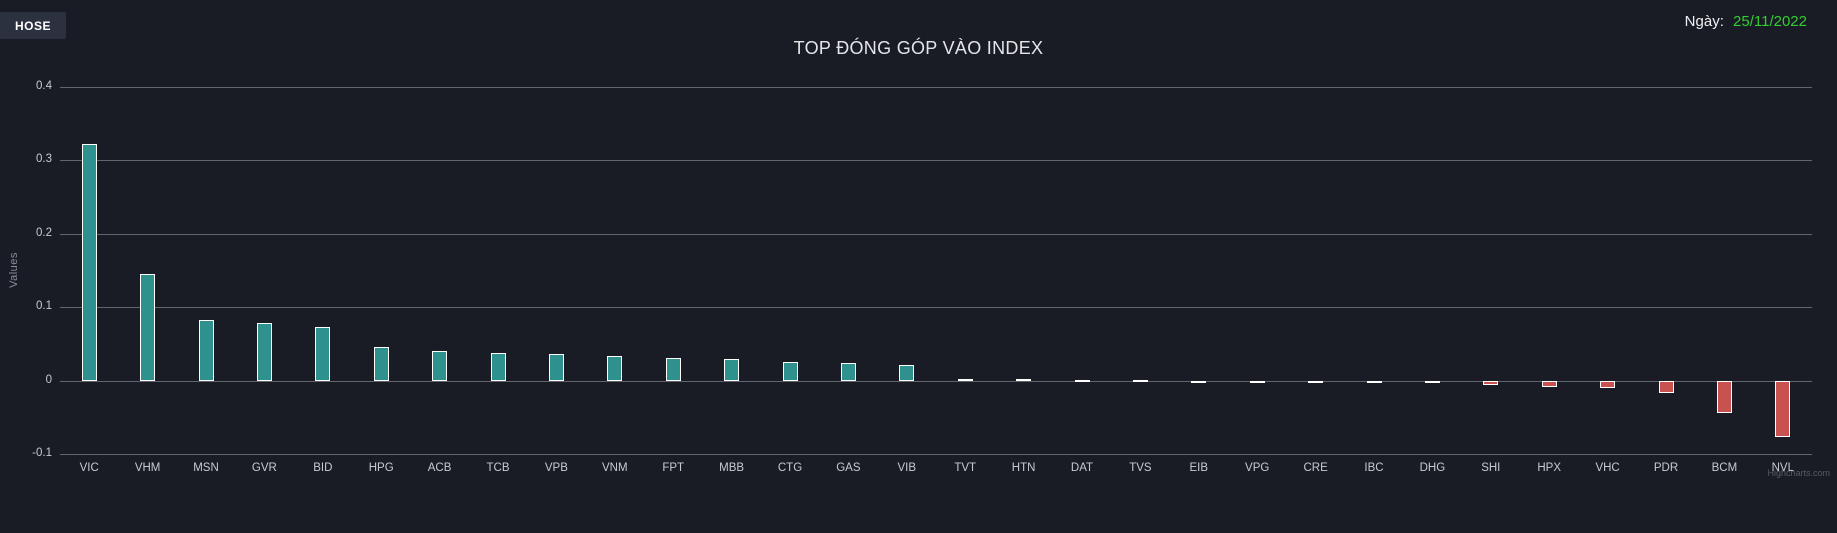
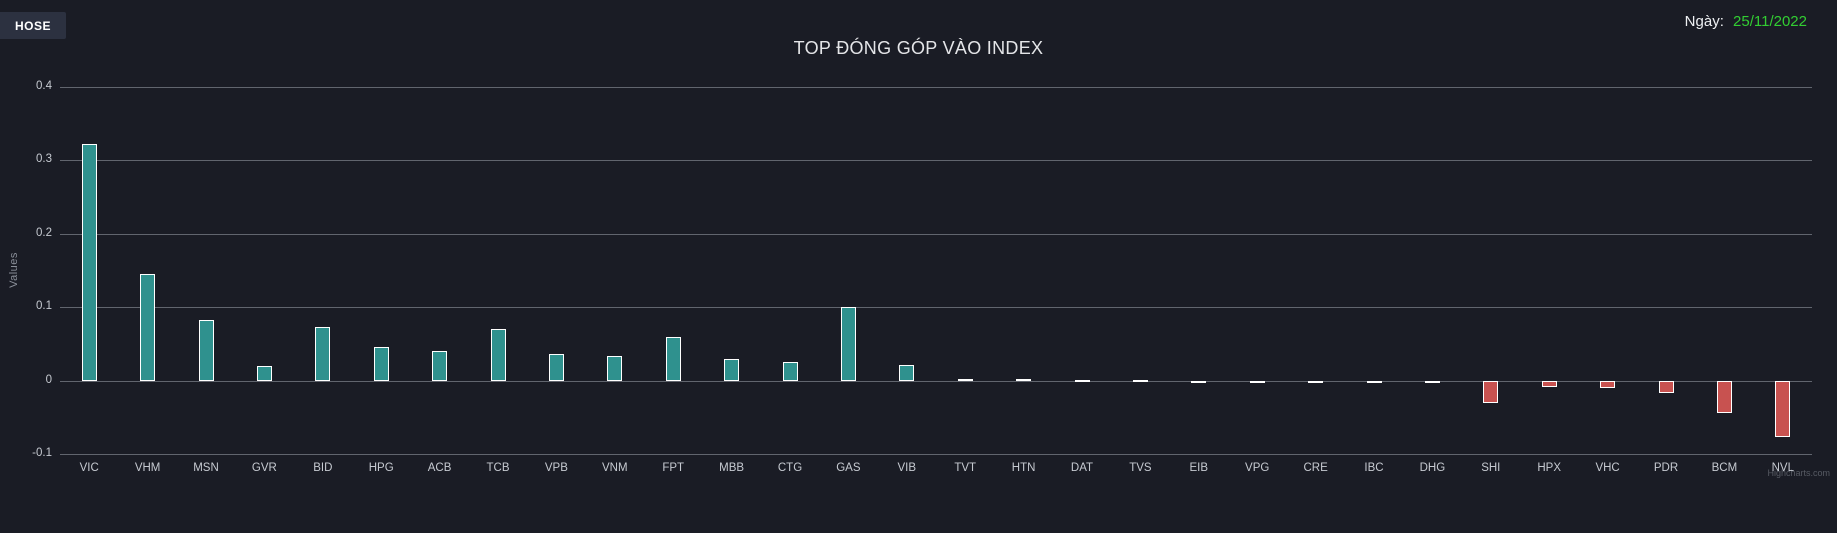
GVR: 0.08 -> 0.02
TCB: 0.04 -> 0.07
FPT: 0.03 -> 0.06
GAS: 0.02 -> 0.10
SHI: -0.01 -> -0.03
